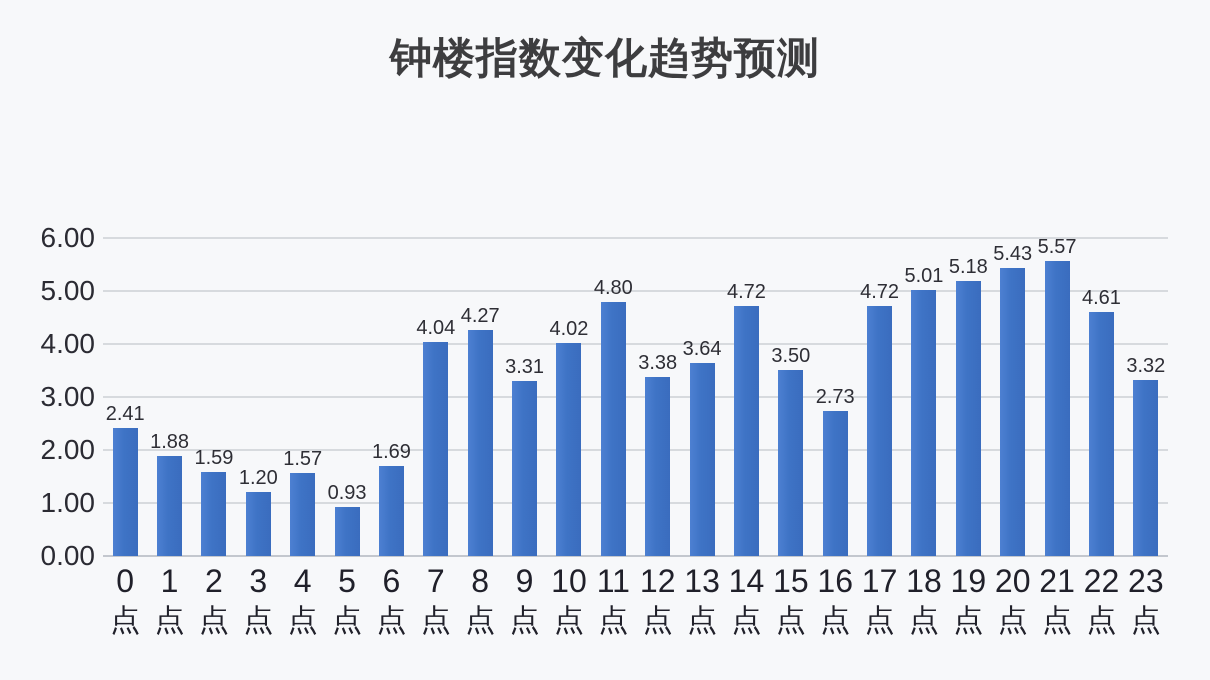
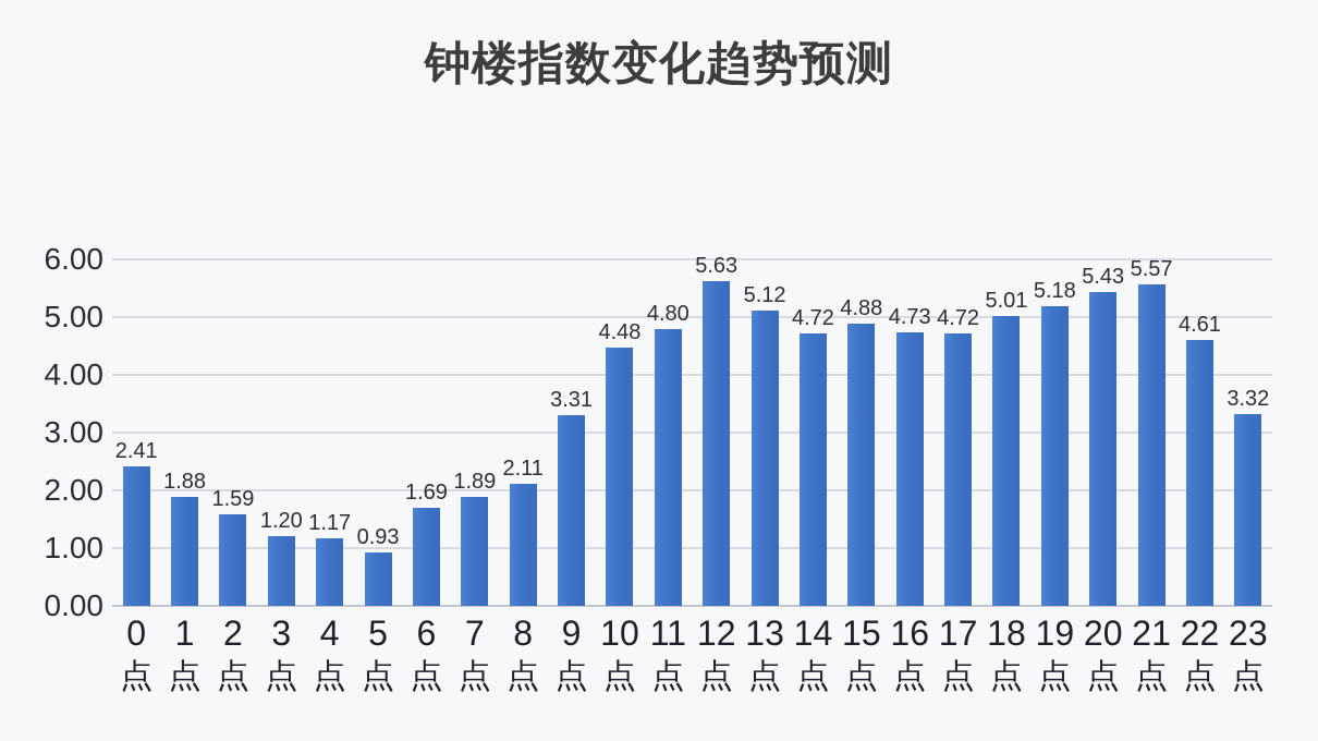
4点: 1.57 -> 1.17
7点: 4.04 -> 1.89
8点: 4.27 -> 2.11
10点: 4.02 -> 4.48
12点: 3.38 -> 5.63
13点: 3.64 -> 5.12
15点: 3.50 -> 4.88
16点: 2.73 -> 4.73
